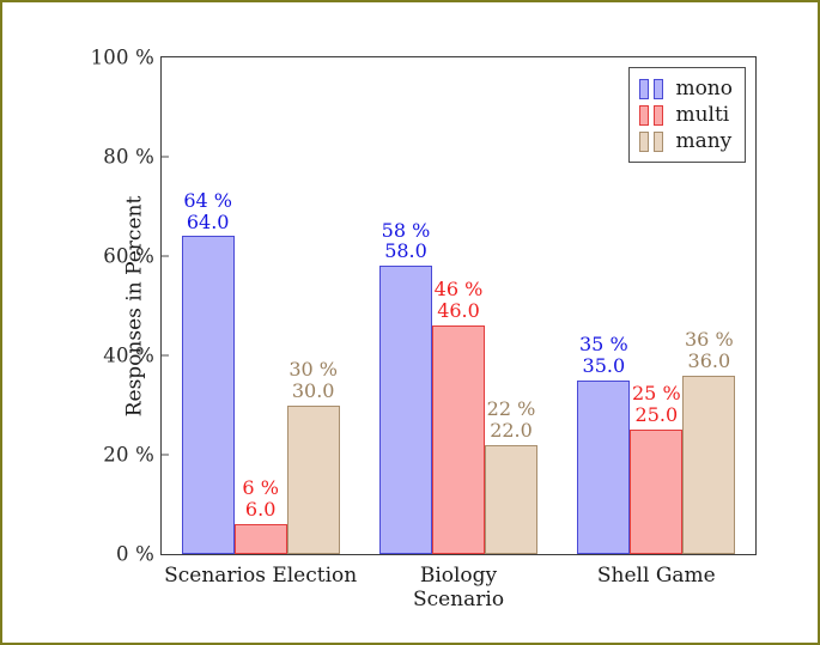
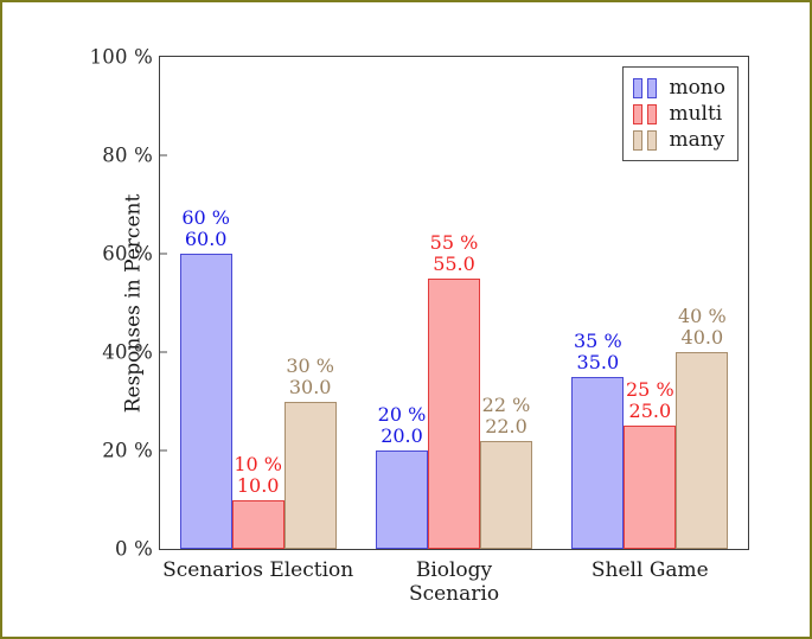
mono/Scenarios Election: 64.0 -> 60.0
multi/Scenarios Election: 6.0 -> 10.0
mono/Biology Scenario: 58.0 -> 20.0
multi/Biology Scenario: 46.0 -> 55.0
many/Shell Game: 36.0 -> 40.0
